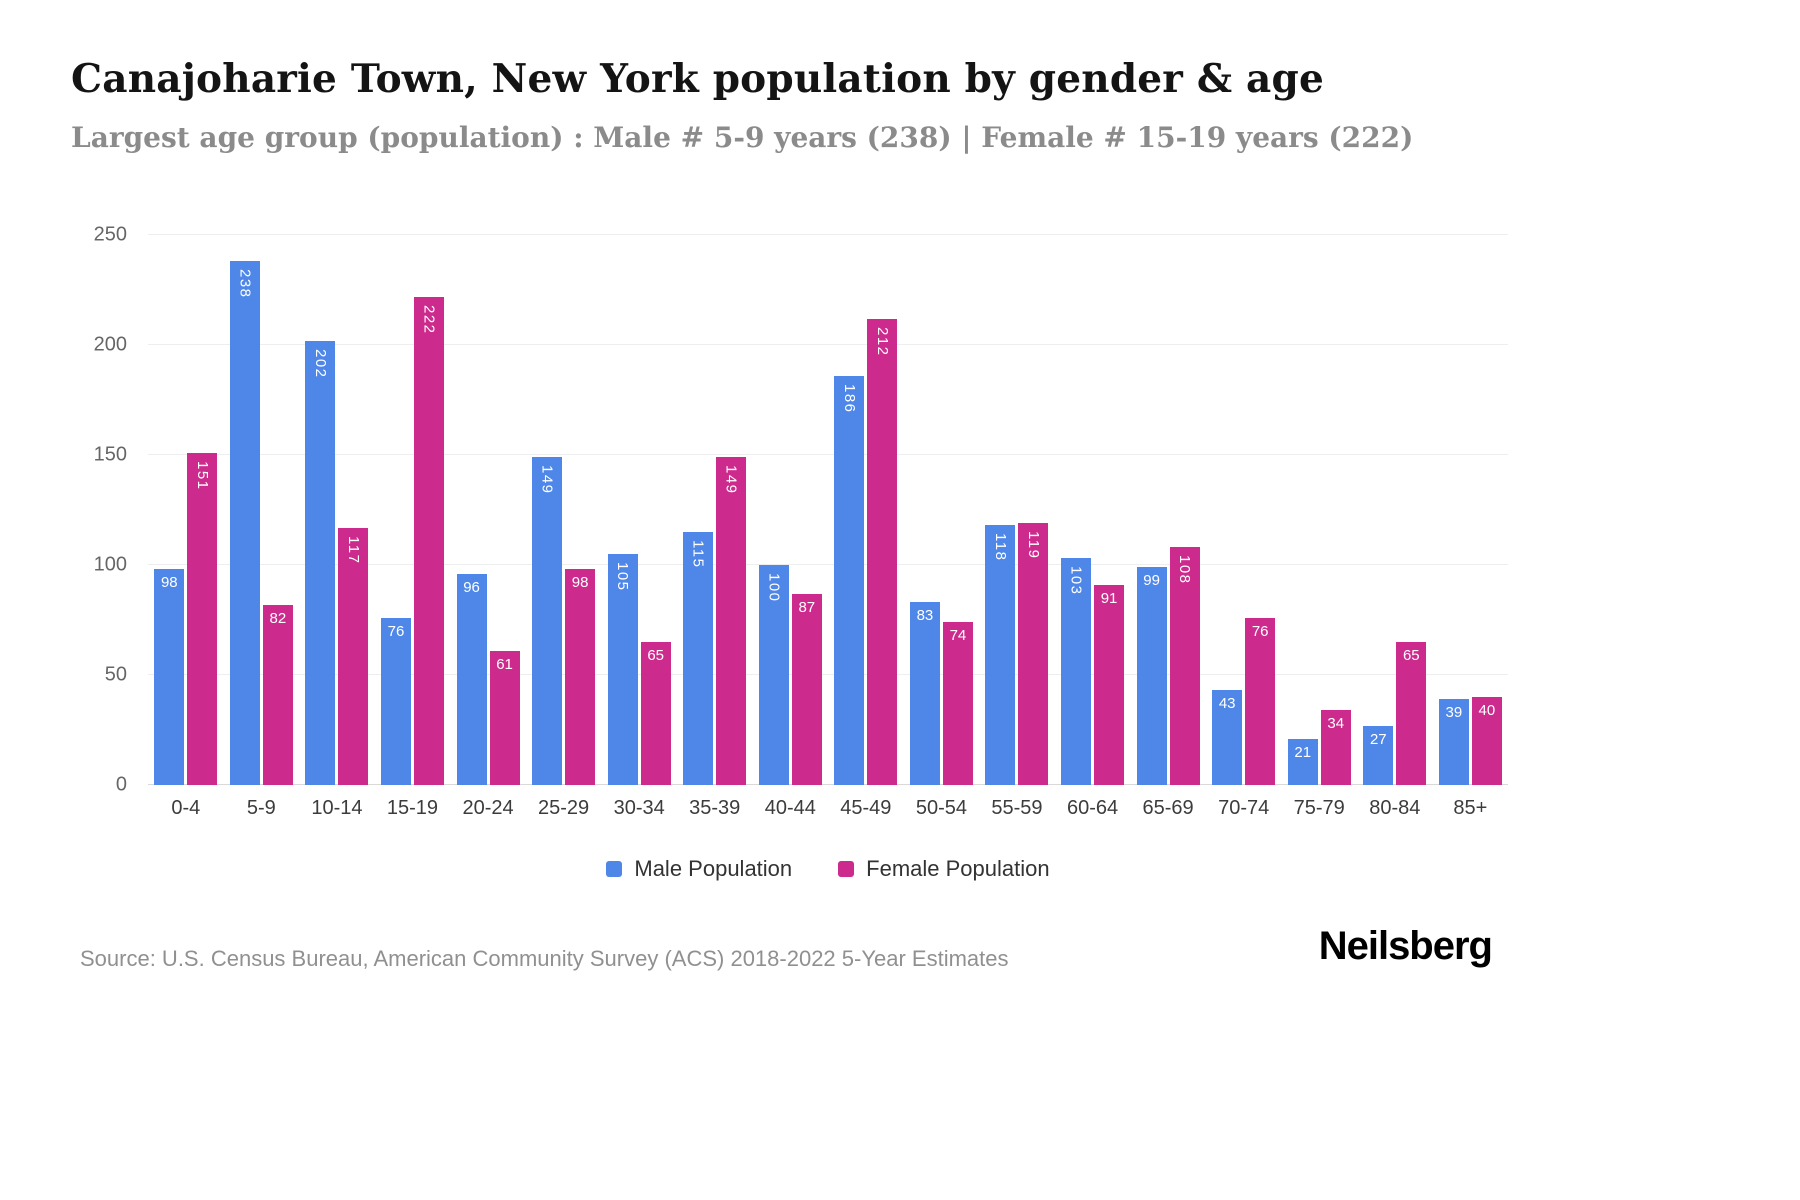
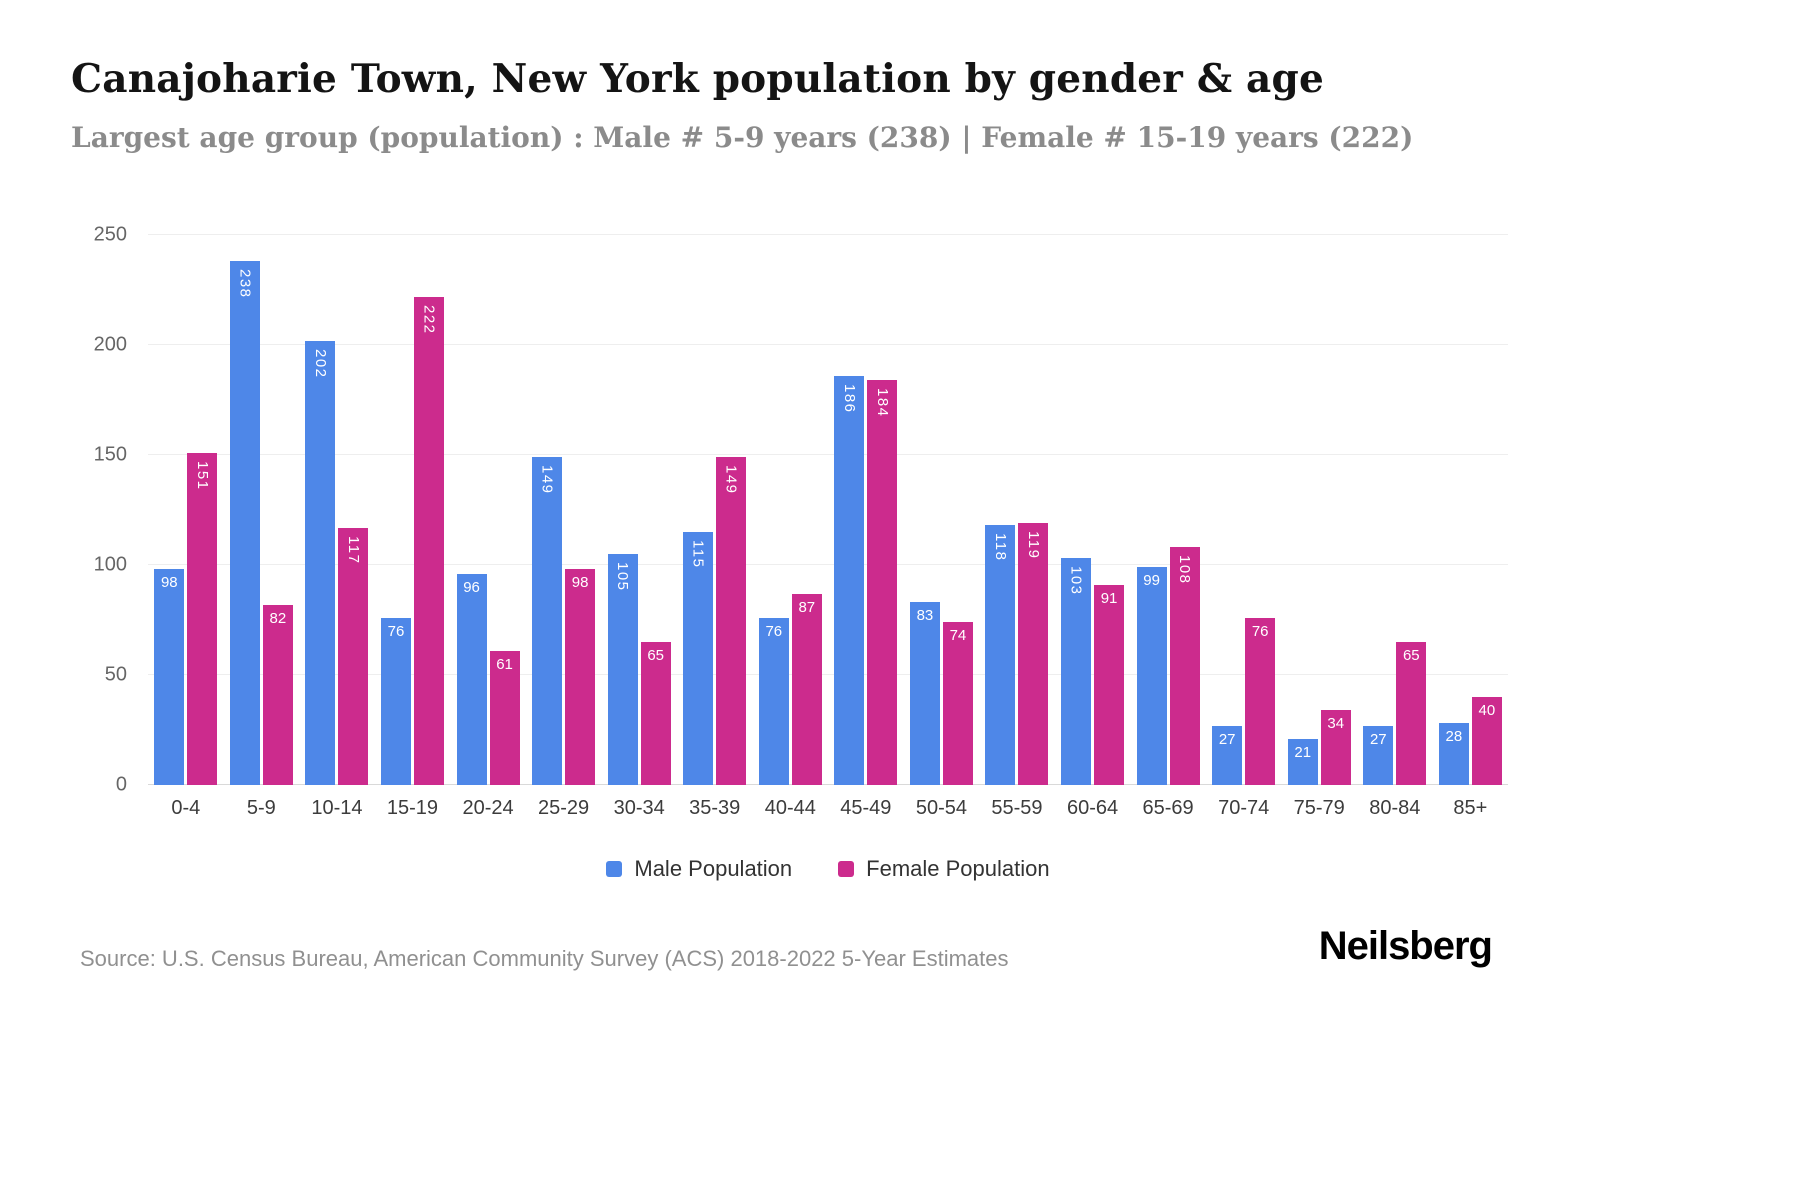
Male Population/40-44: 100 -> 76
Female Population/45-49: 212 -> 184
Male Population/70-74: 43 -> 27
Male Population/85+: 39 -> 28
